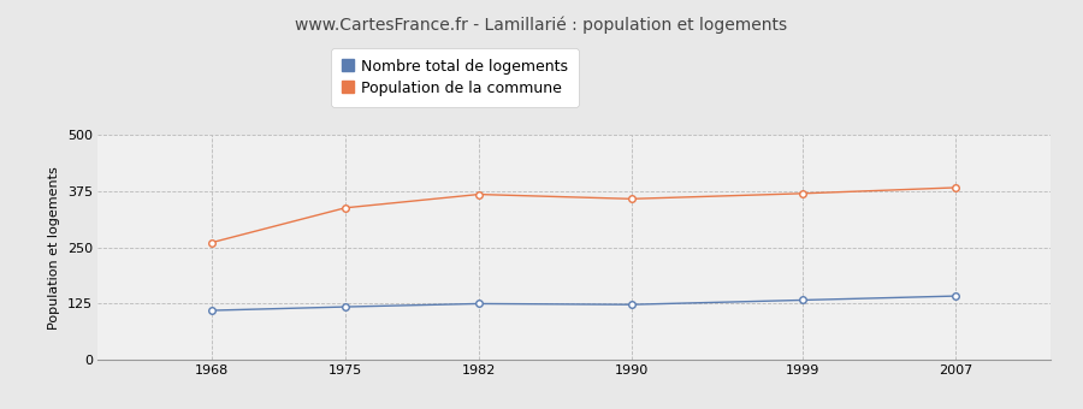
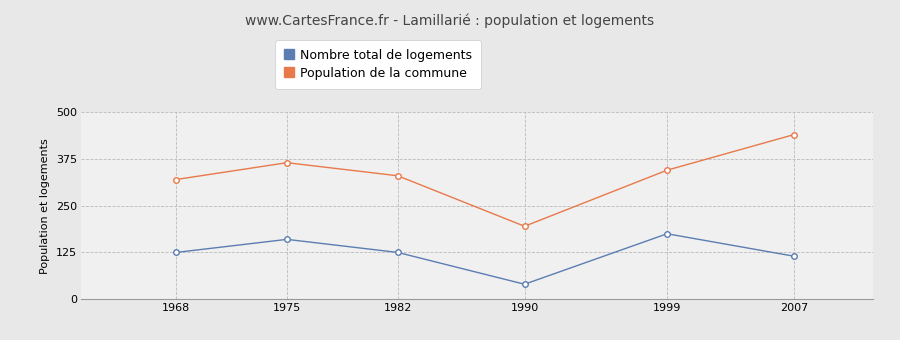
Nombre total de logements/1968: 110 -> 125
Population de la commune/1968: 261 -> 320
Nombre total de logements/1975: 118 -> 160
Population de la commune/1975: 338 -> 365
Population de la commune/1982: 368 -> 330
Nombre total de logements/1990: 123 -> 40
Population de la commune/1990: 358 -> 195
Nombre total de logements/1999: 133 -> 175
Population de la commune/1999: 370 -> 345
Nombre total de logements/2007: 142 -> 115
Population de la commune/2007: 383 -> 440
